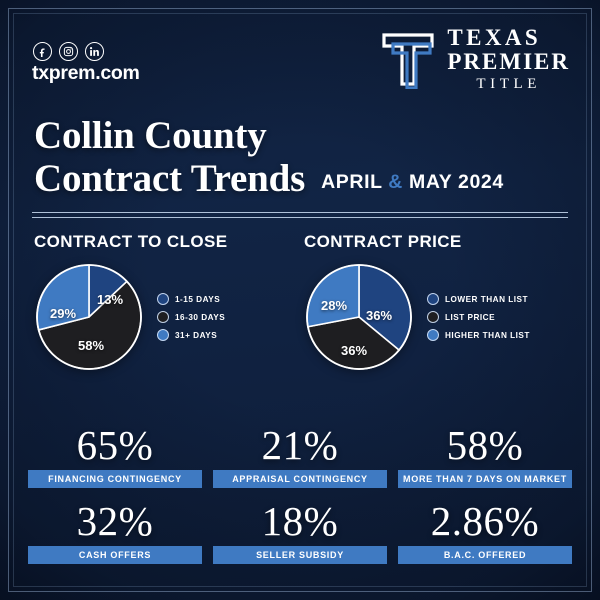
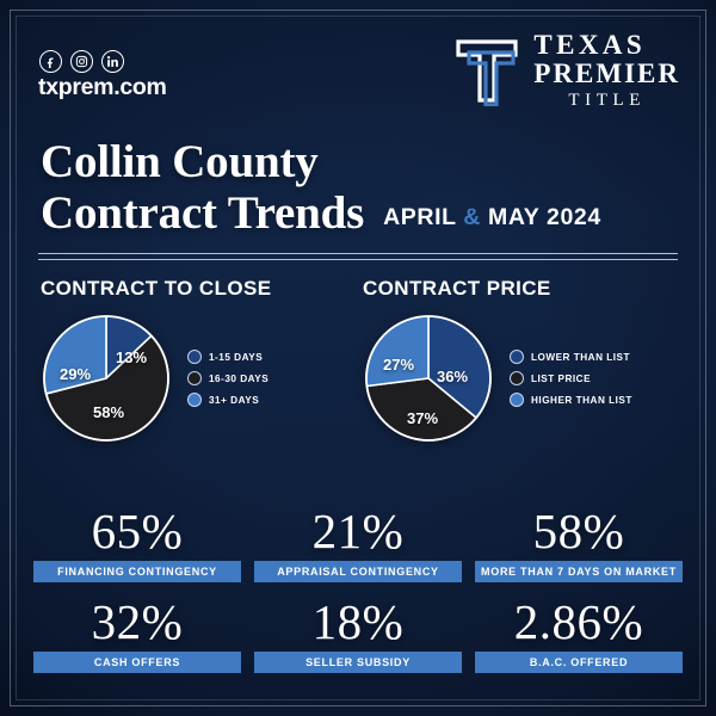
CONTRACT PRICE/LIST PRICE: 36% -> 37%
CONTRACT PRICE/HIGHER THAN LIST: 28% -> 27%
